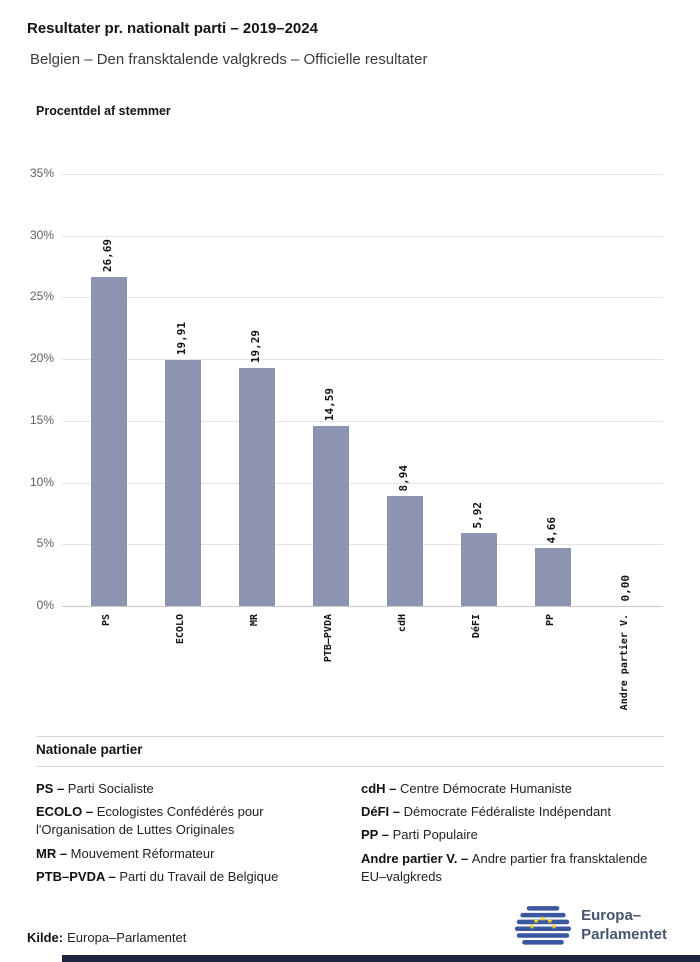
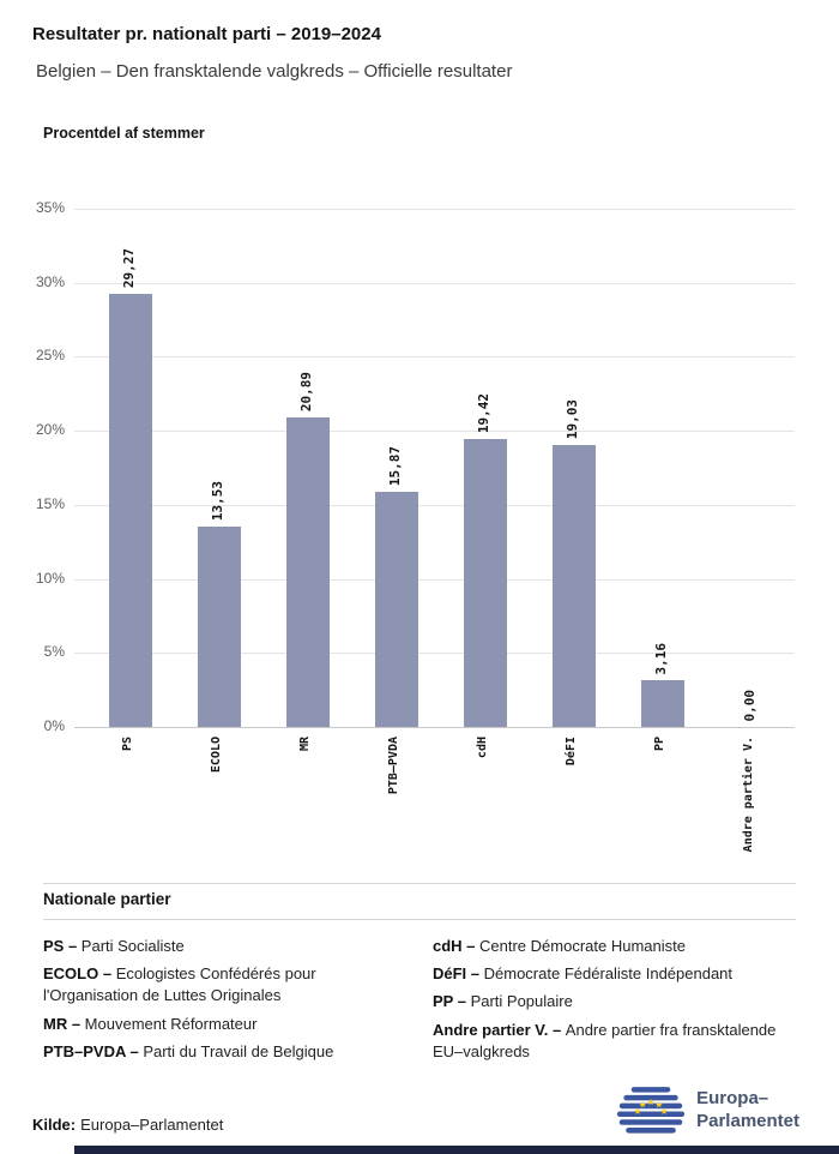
PS: 26,69 -> 29,27
ECOLO: 19,91 -> 13,53
MR: 19,29 -> 20,89
PTB–PVDA: 14,59 -> 15,87
cdH: 8,94 -> 19,42
DéFI: 5,92 -> 19,03
PP: 4,66 -> 3,16
